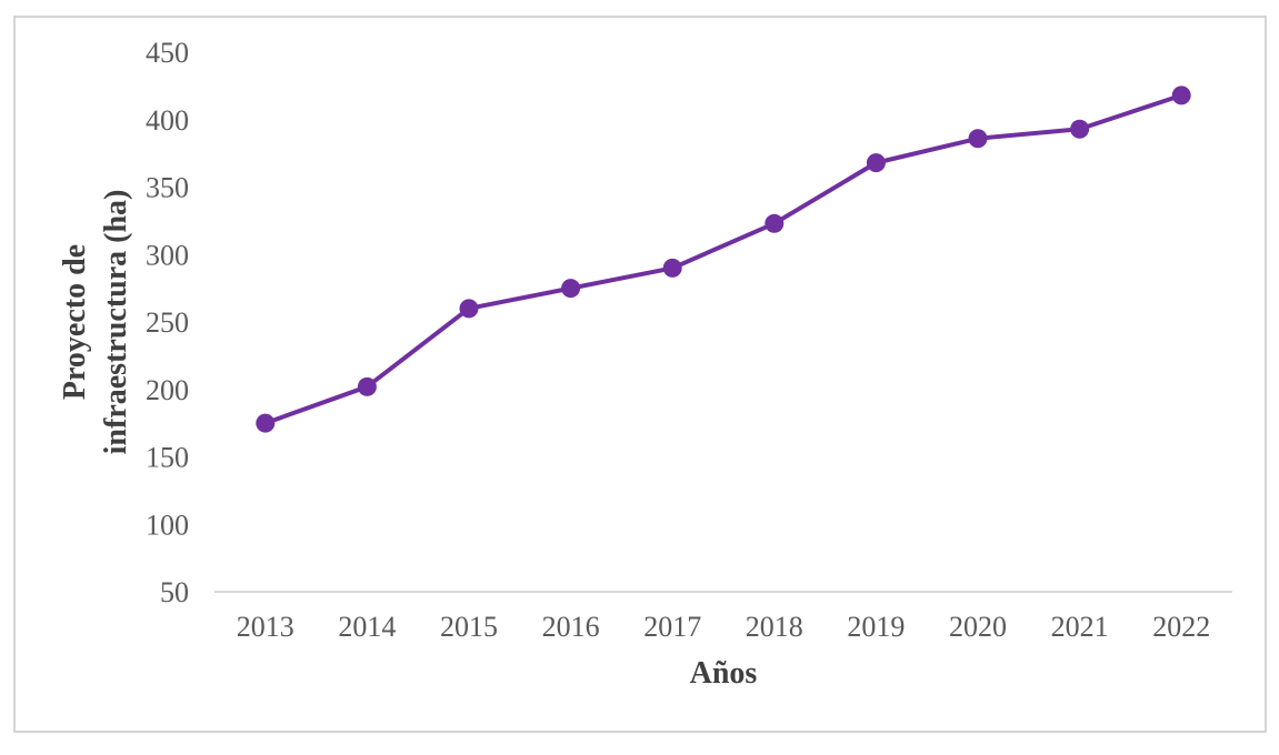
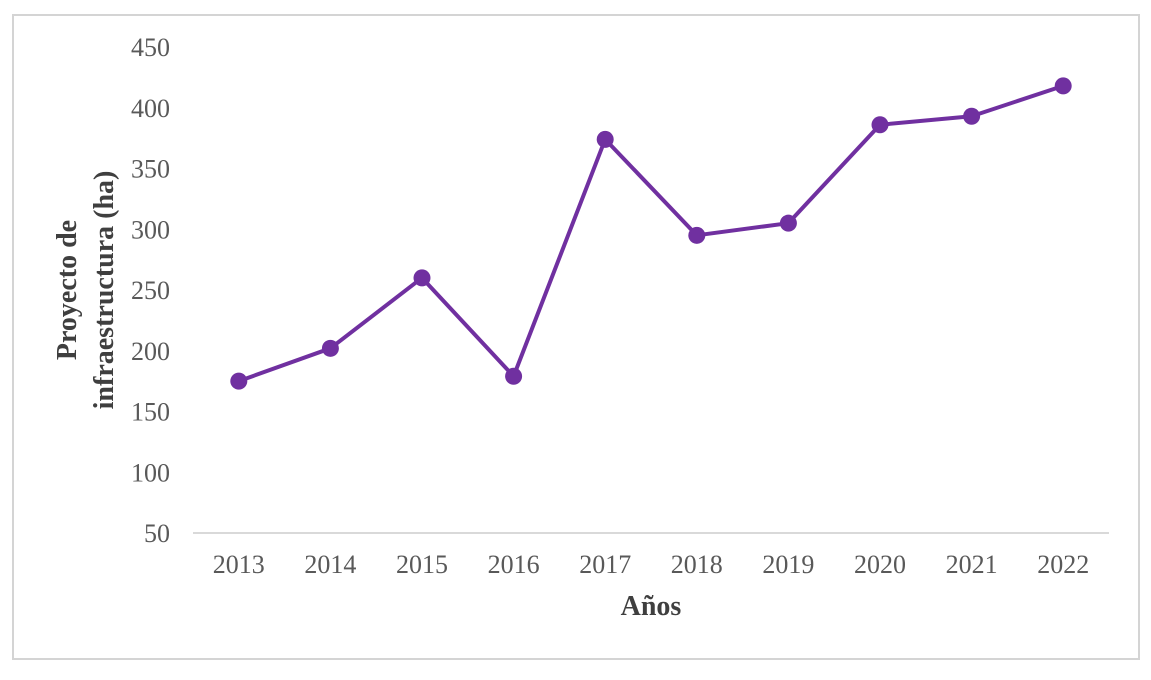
2016: 275 -> 179
2017: 290 -> 374
2018: 323 -> 295
2019: 368 -> 305
